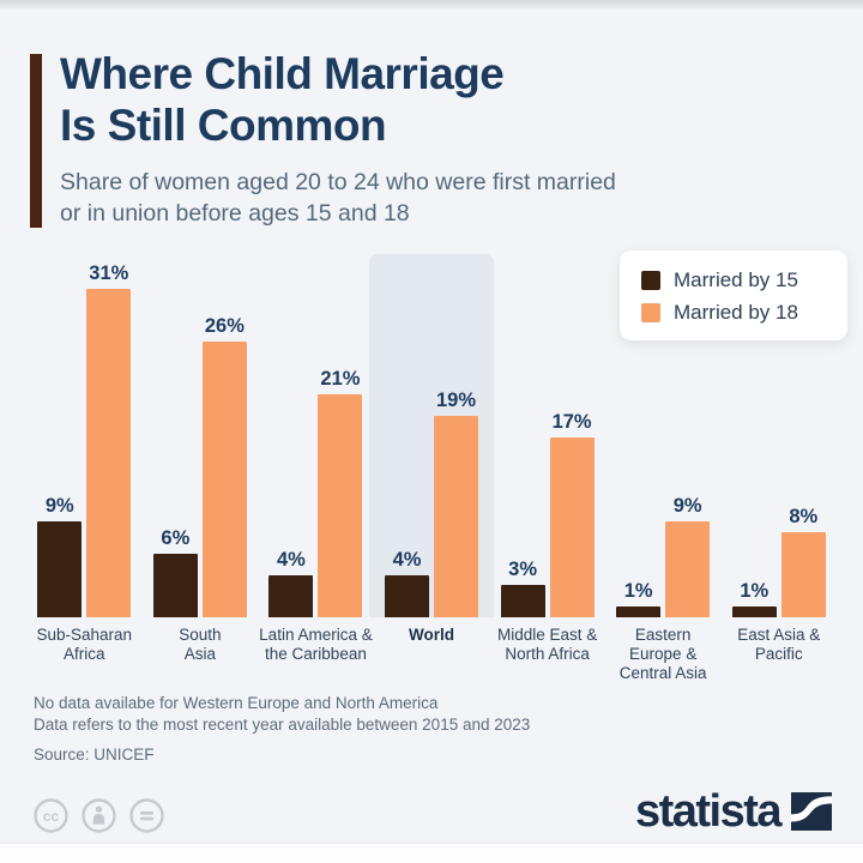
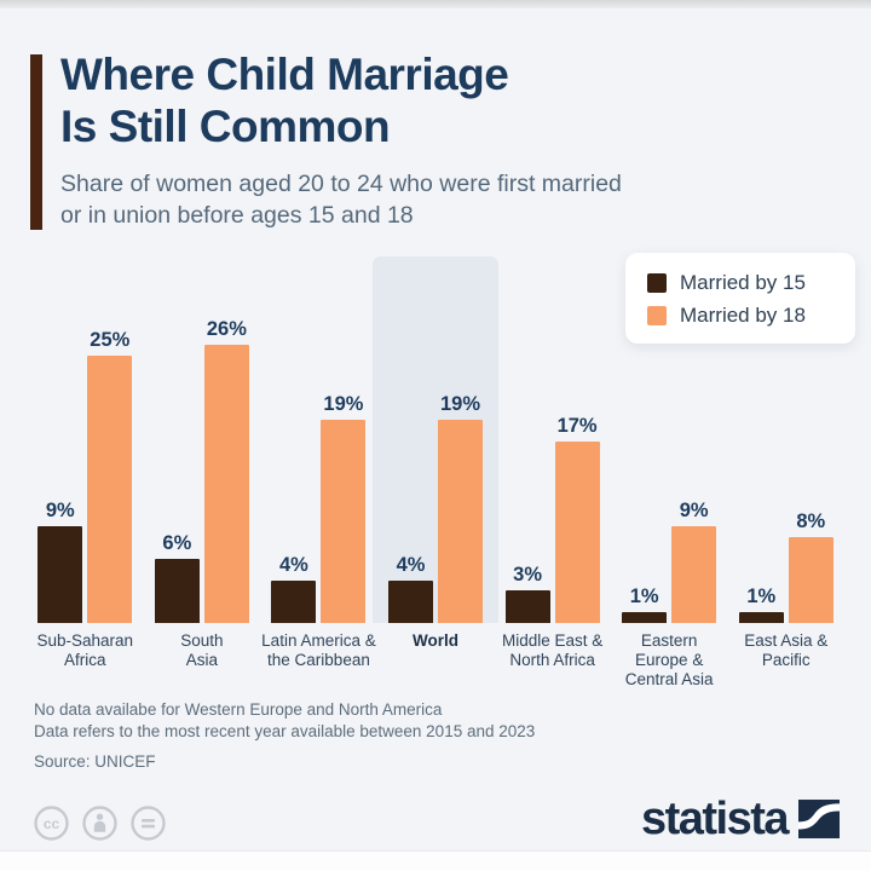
Married by 18/Sub-Saharan Africa: 31% -> 25%
Married by 18/Latin America & the Caribbean: 21% -> 19%
